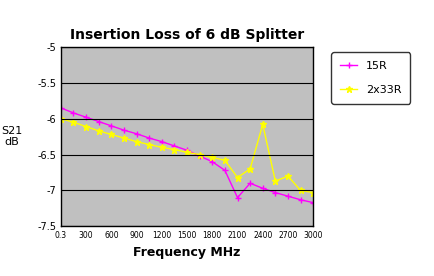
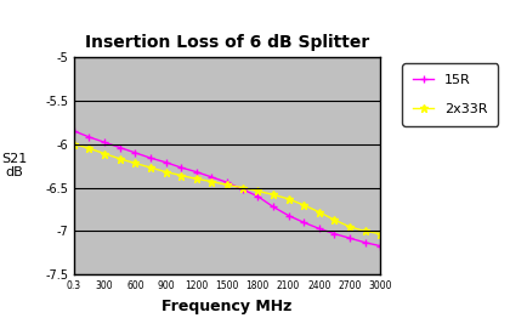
15R/2100: -7.10 -> -6.82
2x33R/2100: -6.82 -> -6.63
2x33R/2400: -6.08 -> -6.78
2x33R/2700: -6.80 -> -6.95
